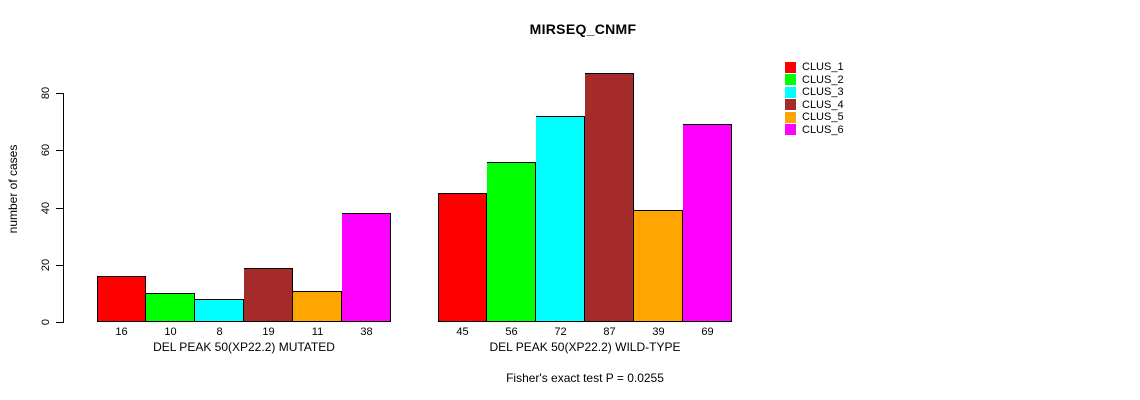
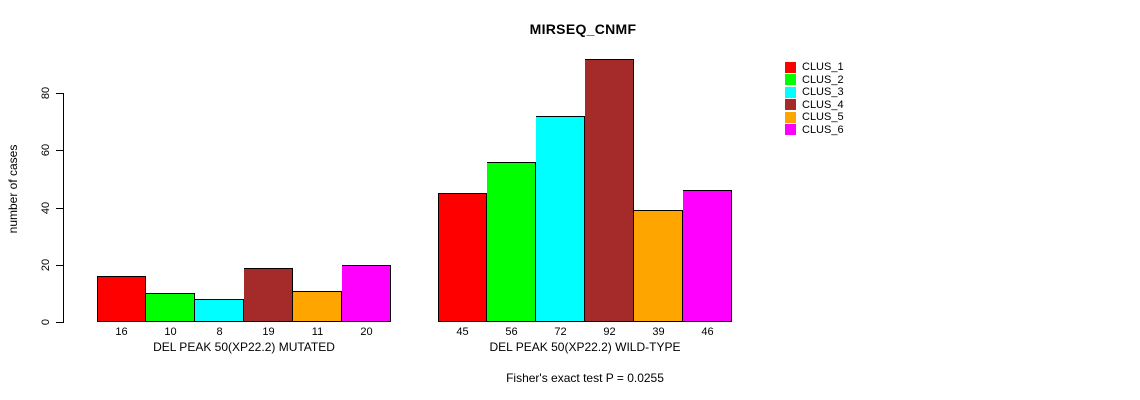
CLUS_6/DEL PEAK 50(XP22.2) MUTATED: 38 -> 20
CLUS_4/DEL PEAK 50(XP22.2) WILD-TYPE: 87 -> 92
CLUS_6/DEL PEAK 50(XP22.2) WILD-TYPE: 69 -> 46
